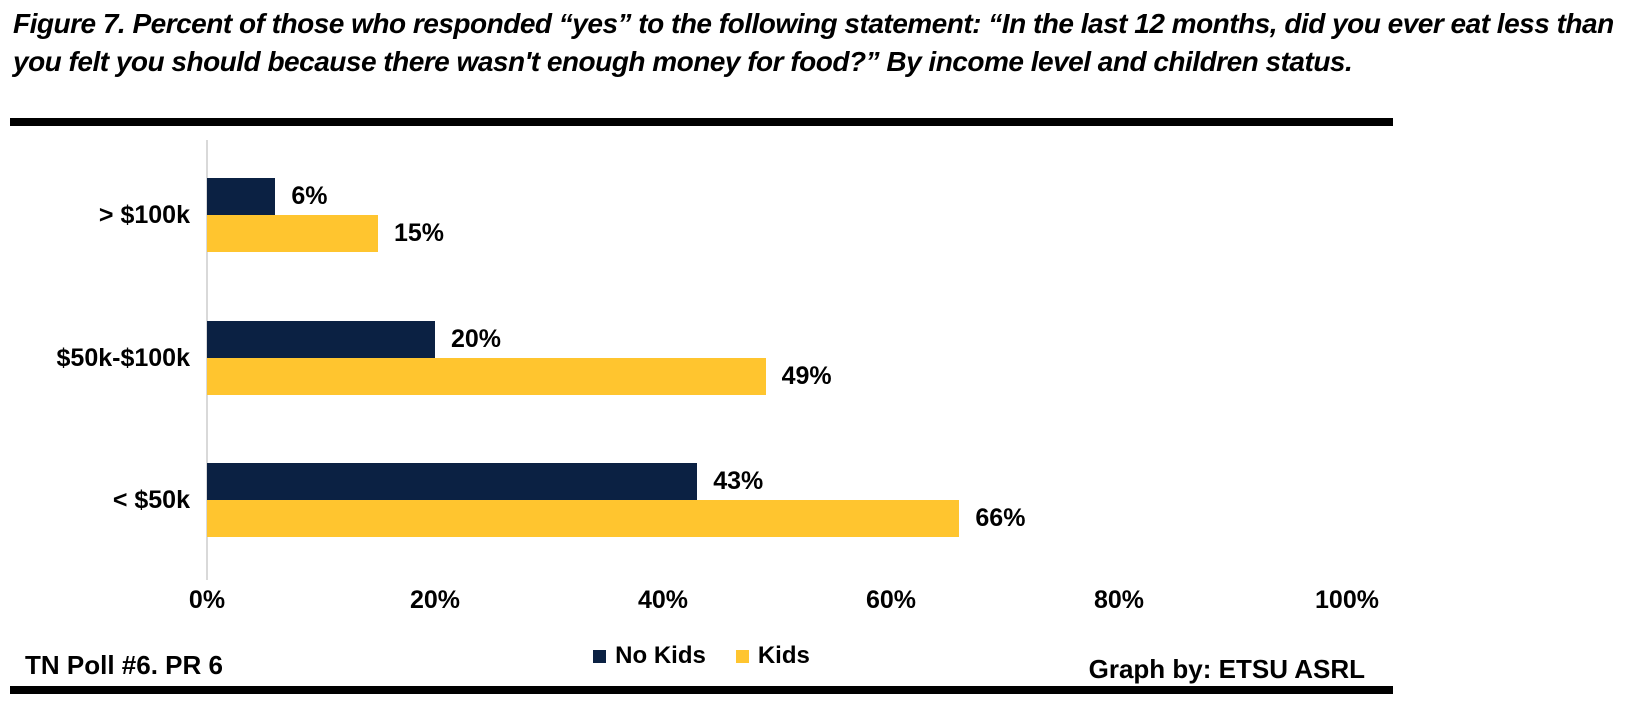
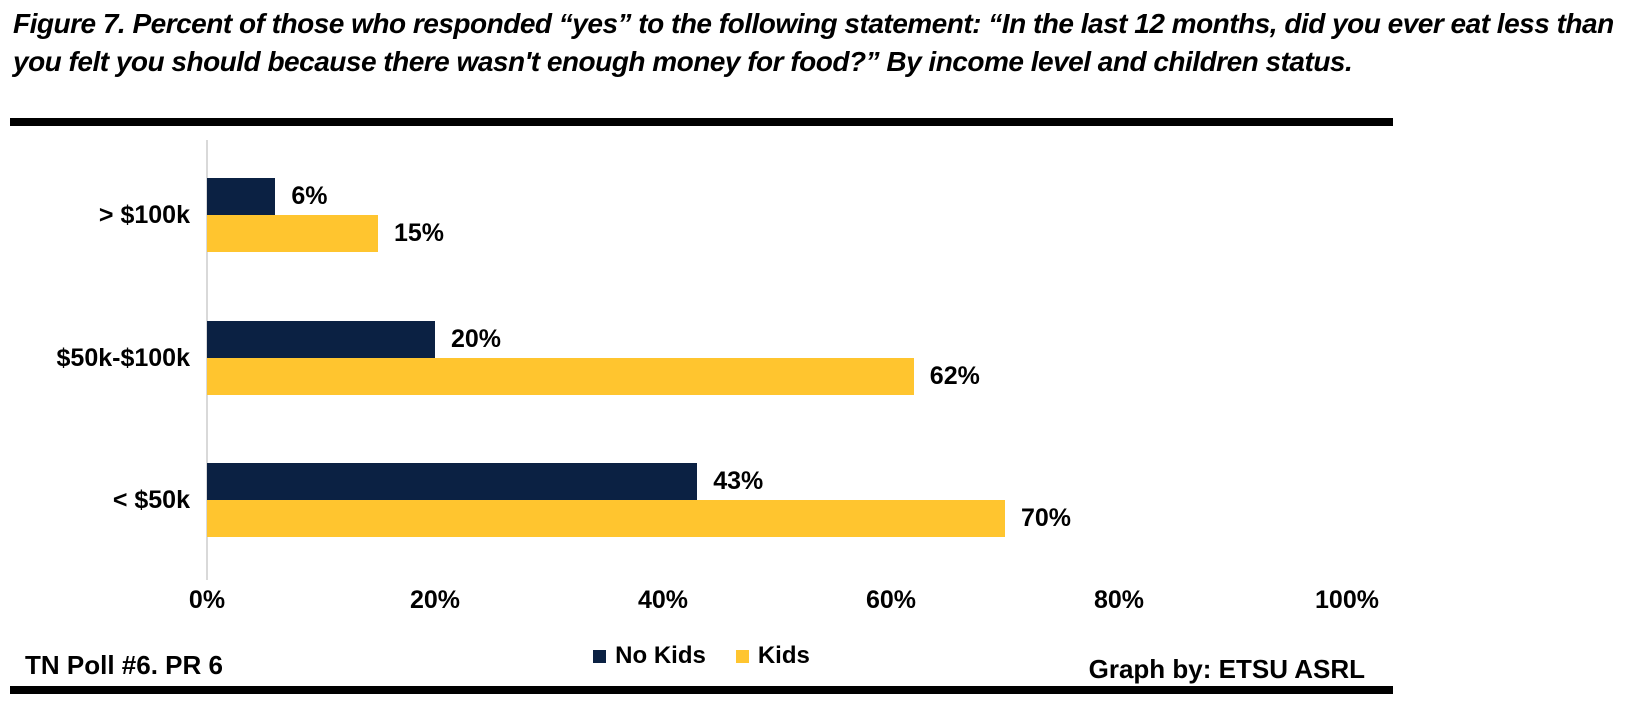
Kids/$50k-$100k: 49% -> 62%
Kids/< $50k: 66% -> 70%
